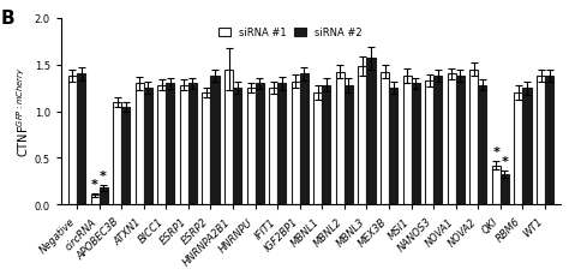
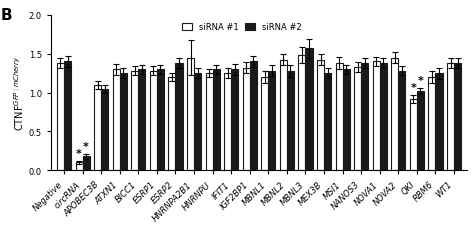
siRNA #1/QKI: 0.42 -> 0.92
siRNA #2/QKI: 0.32 -> 1.02
